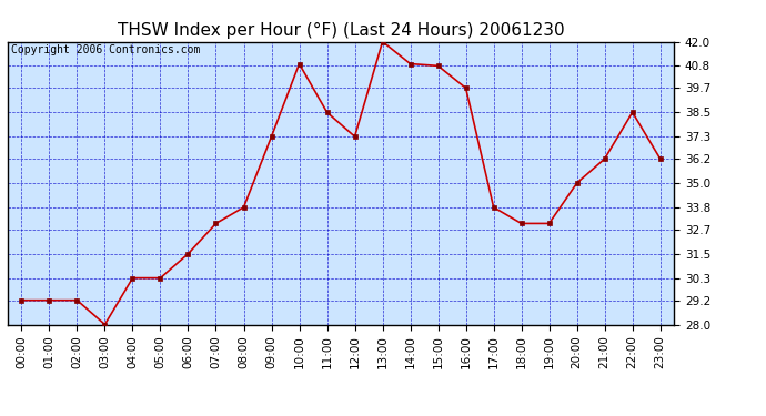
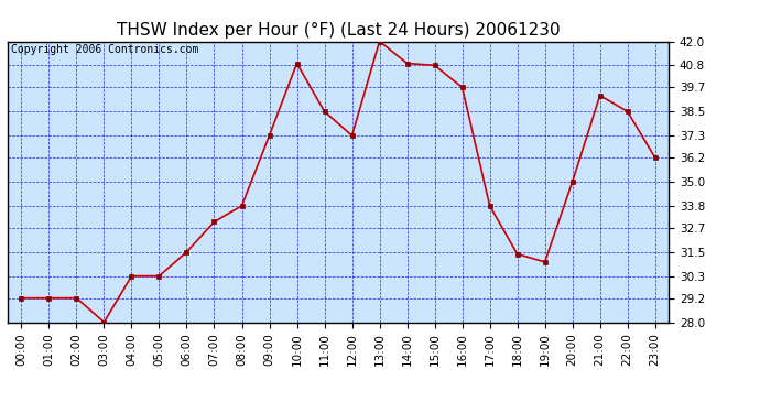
18:00: 33.0 -> 31.4
19:00: 33.0 -> 31.0
21:00: 36.2 -> 39.3
